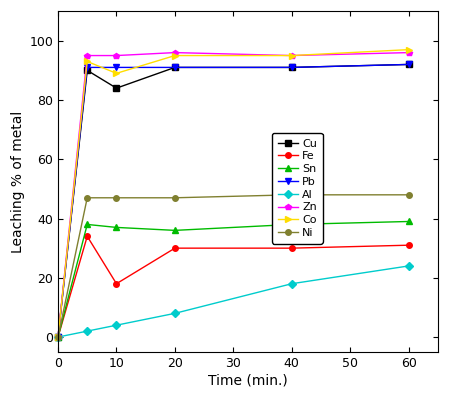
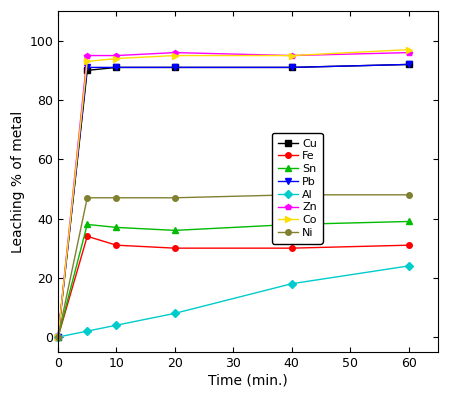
Cu/10: 84 -> 91
Fe/10: 18 -> 31
Co/10: 89 -> 94
